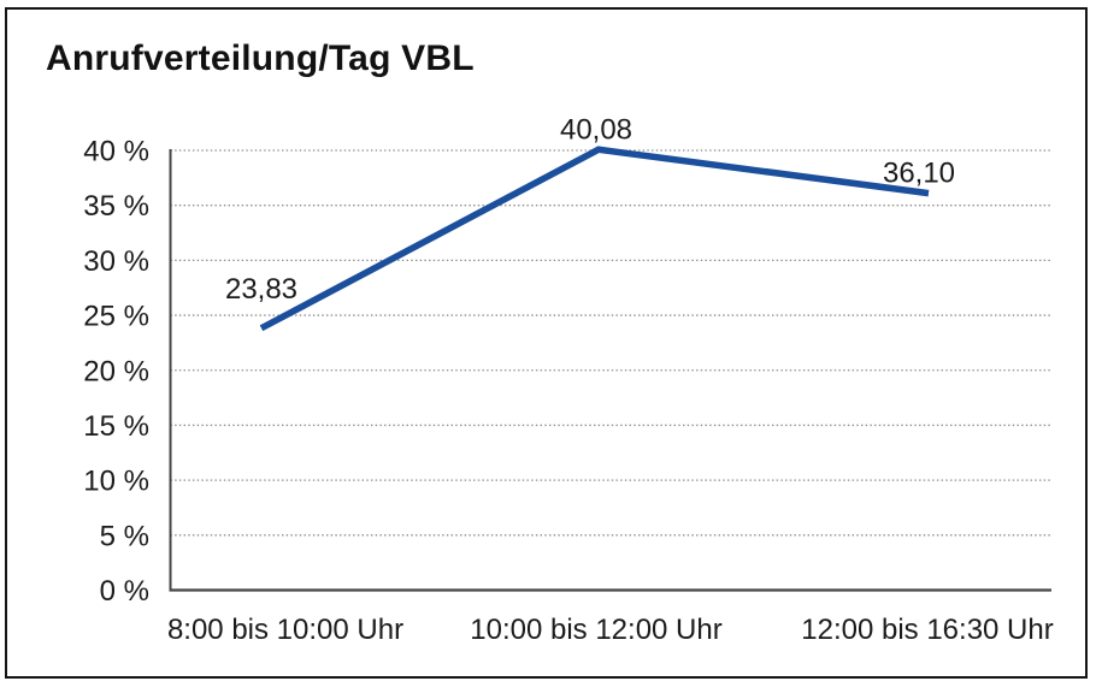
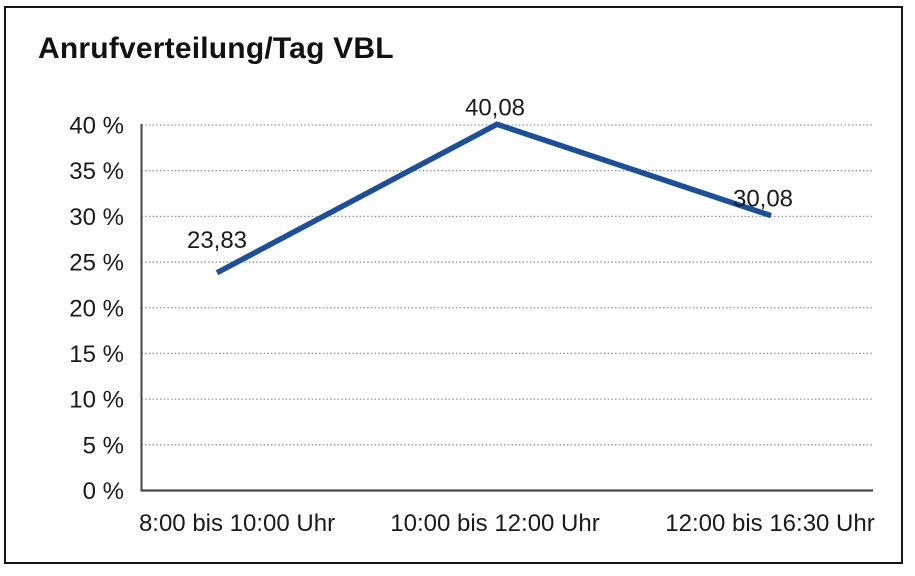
12:00 bis 16:30 Uhr: 36,10 -> 30,08
